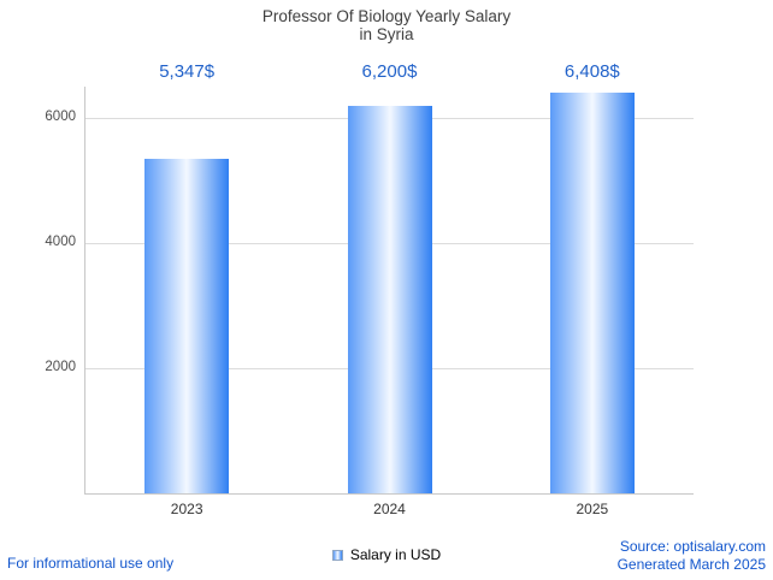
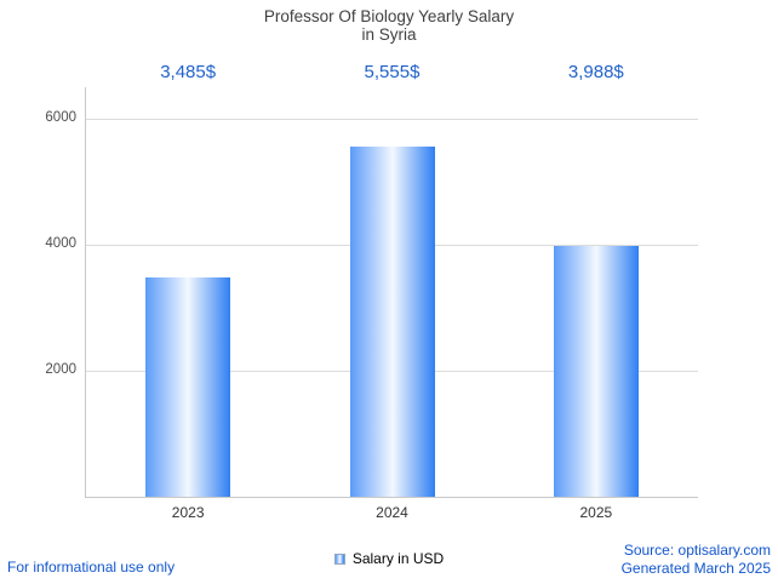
2023: 5,347 -> 3,485
2024: 6,200 -> 5,555
2025: 6,408 -> 3,988
